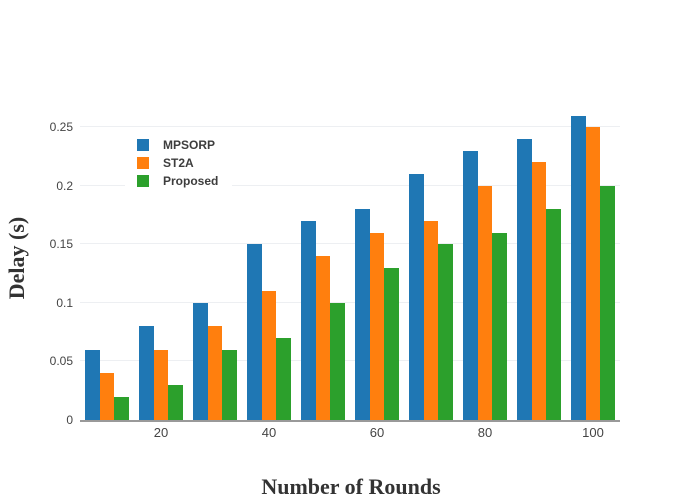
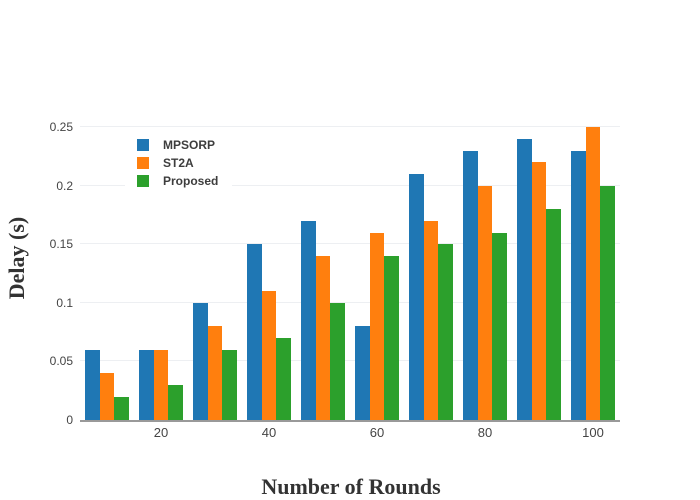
MPSORP/20: 0.08 -> 0.06
MPSORP/60: 0.18 -> 0.08
Proposed/60: 0.13 -> 0.14
MPSORP/100: 0.26 -> 0.23
